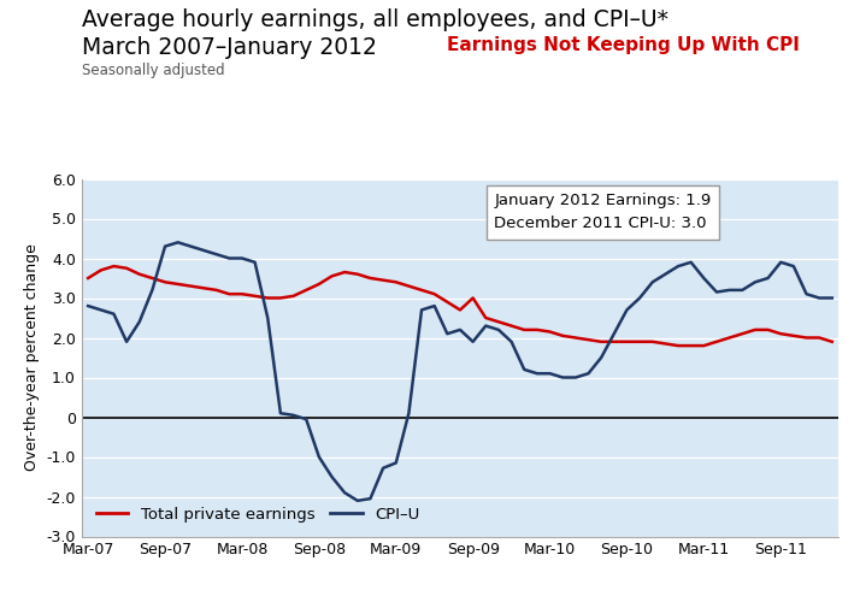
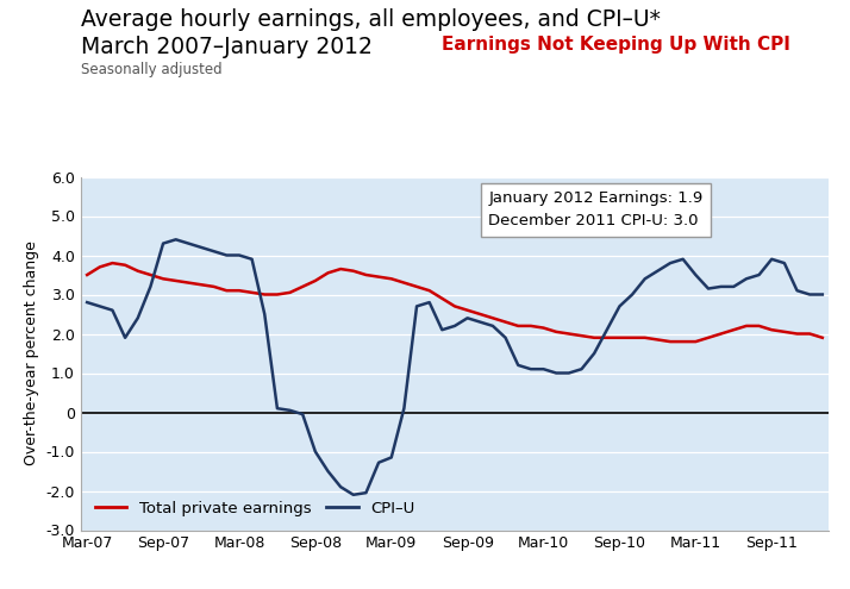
Total private earnings/Sep-09: 3.00 -> 2.60
CPI–U/Sep-09: 1.90 -> 2.40
